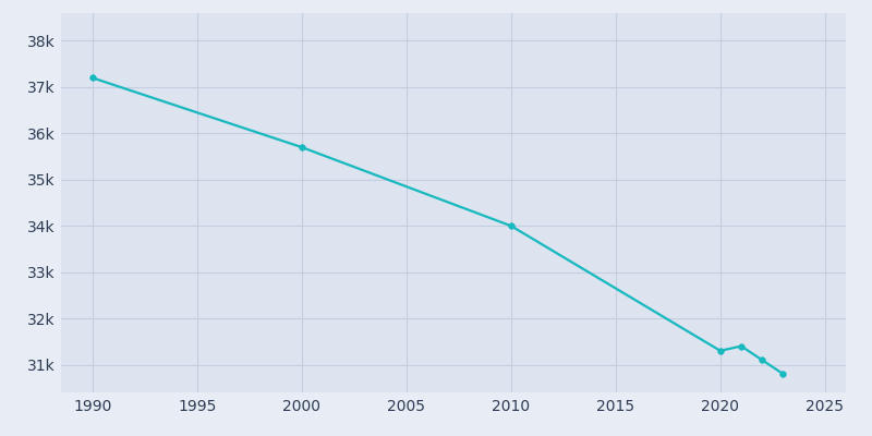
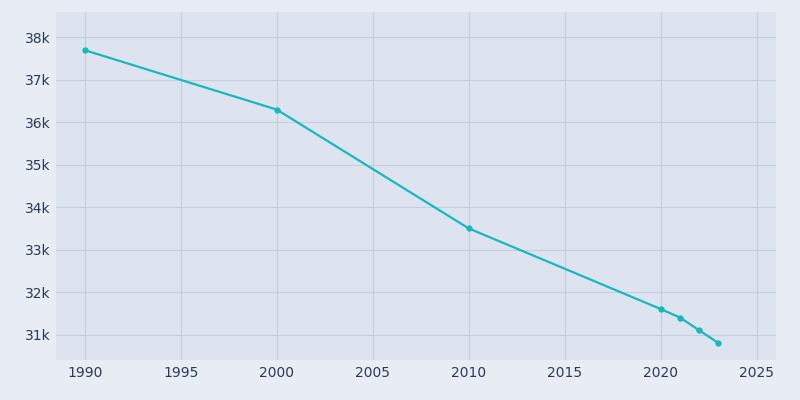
1990: 37.2k -> 37.7k
2000: 35.7k -> 36.3k
2010: 34.0k -> 33.5k
2020: 31.3k -> 31.6k
